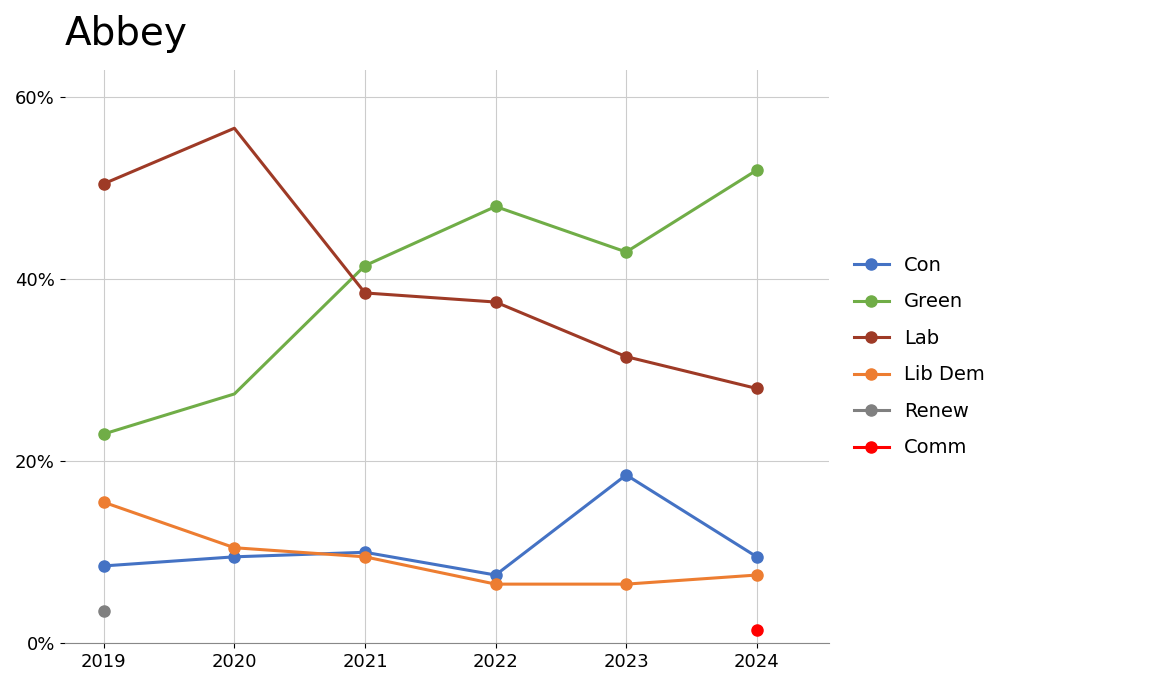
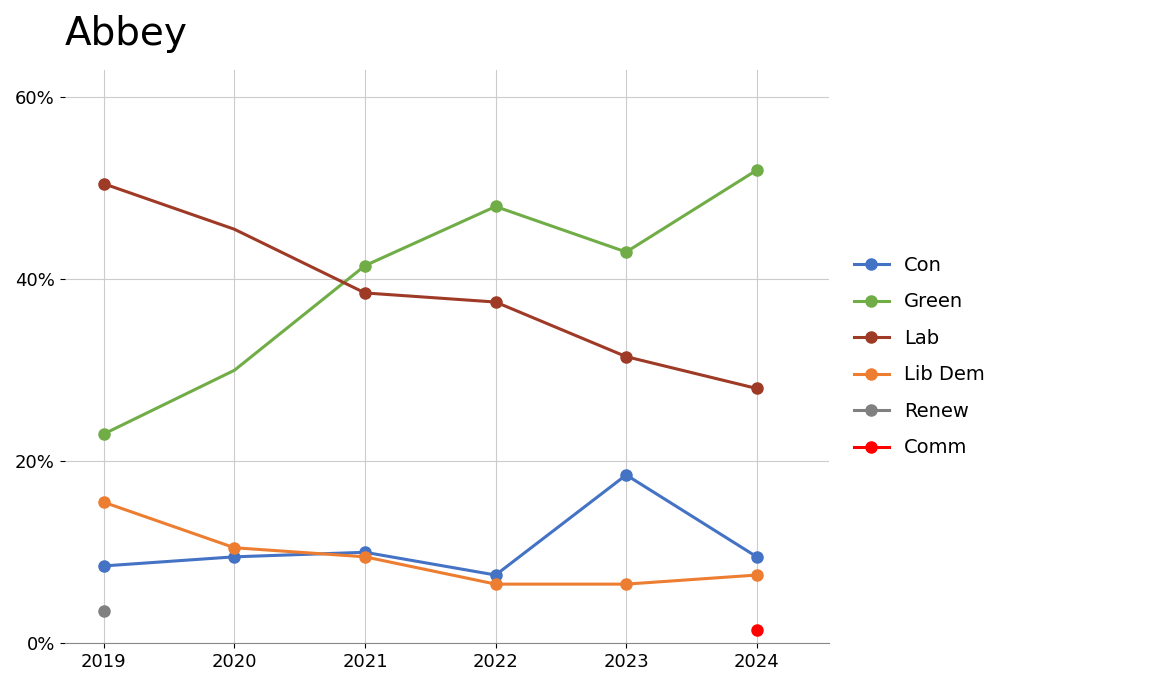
Green/2020: 27.4% -> 30.0%
Lab/2020: 56.6% -> 45.5%
